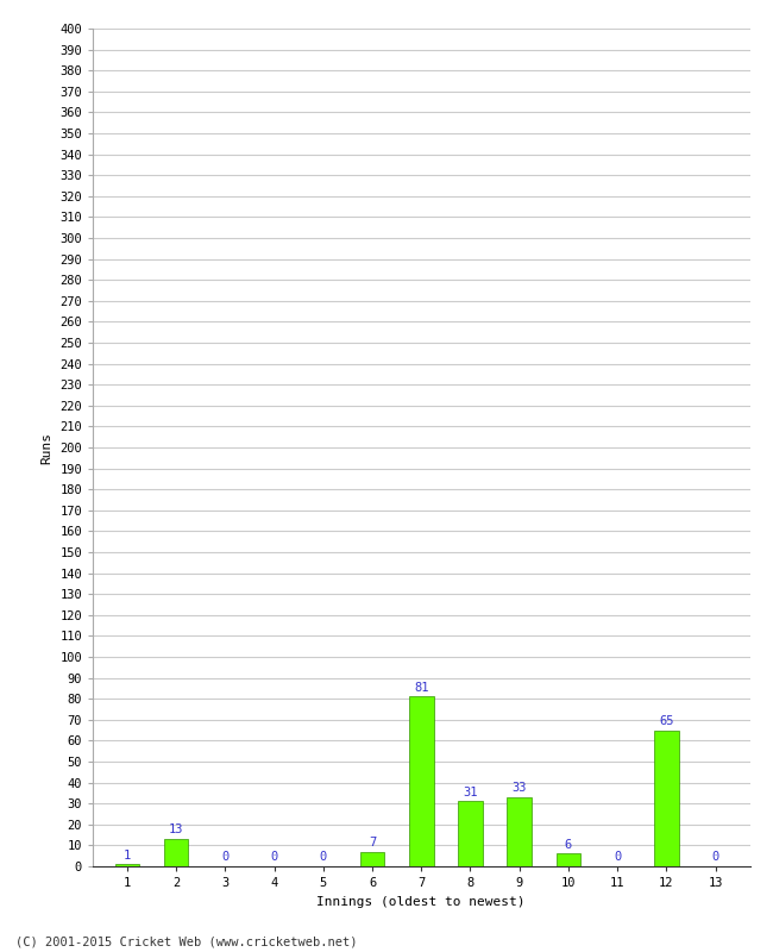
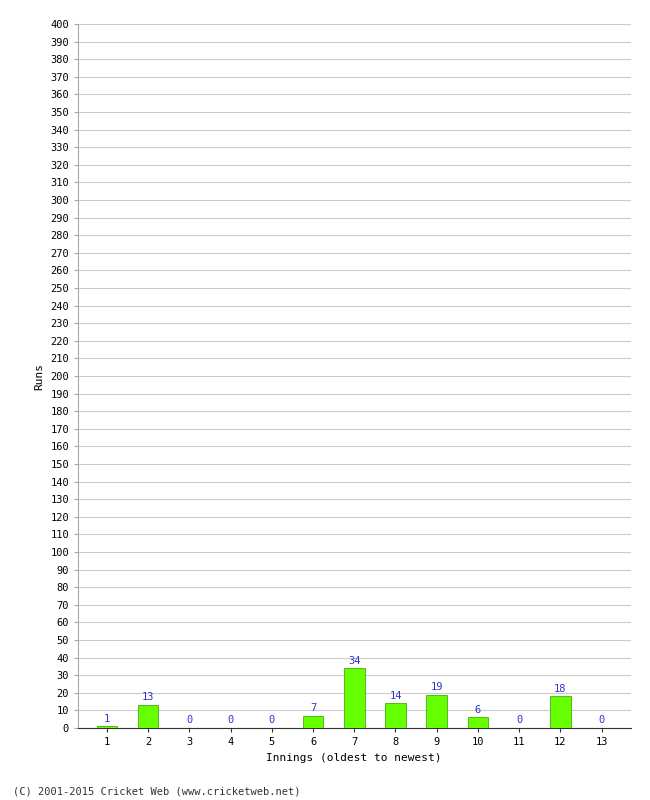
7: 81 -> 34
8: 31 -> 14
9: 33 -> 19
12: 65 -> 18
